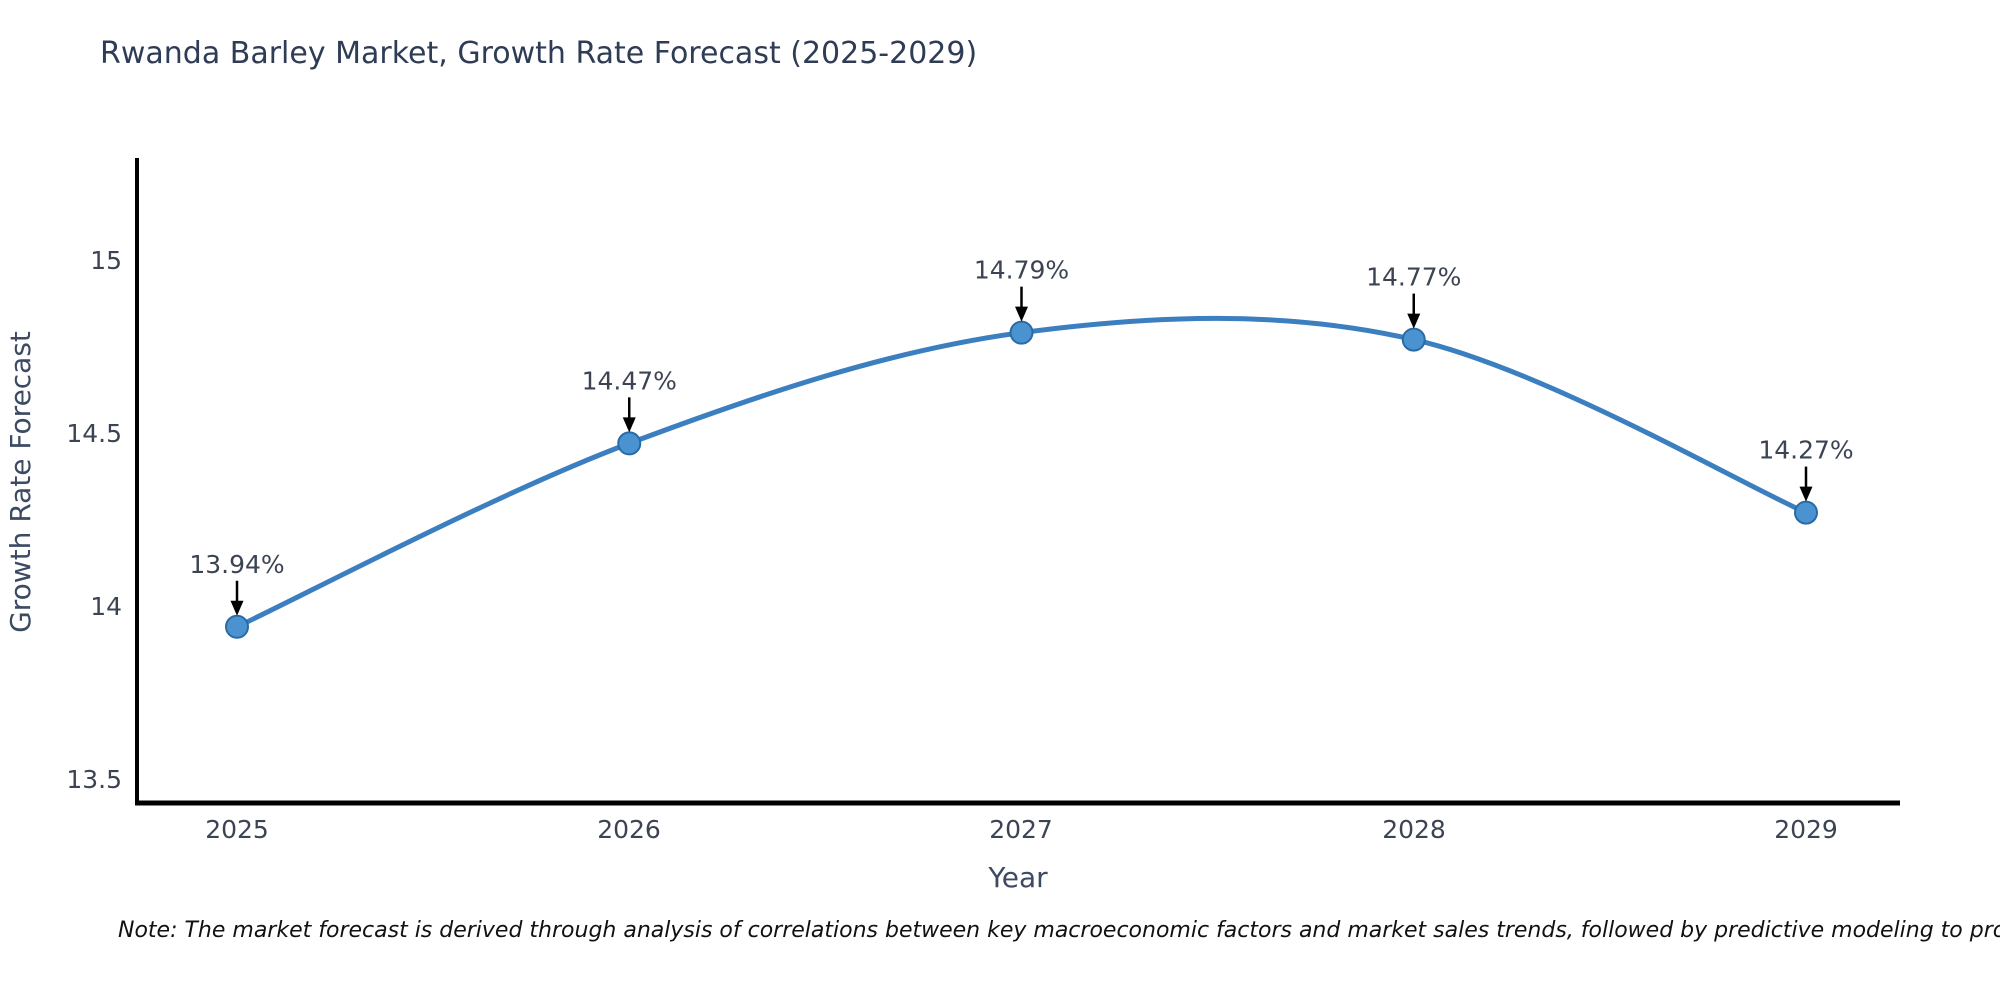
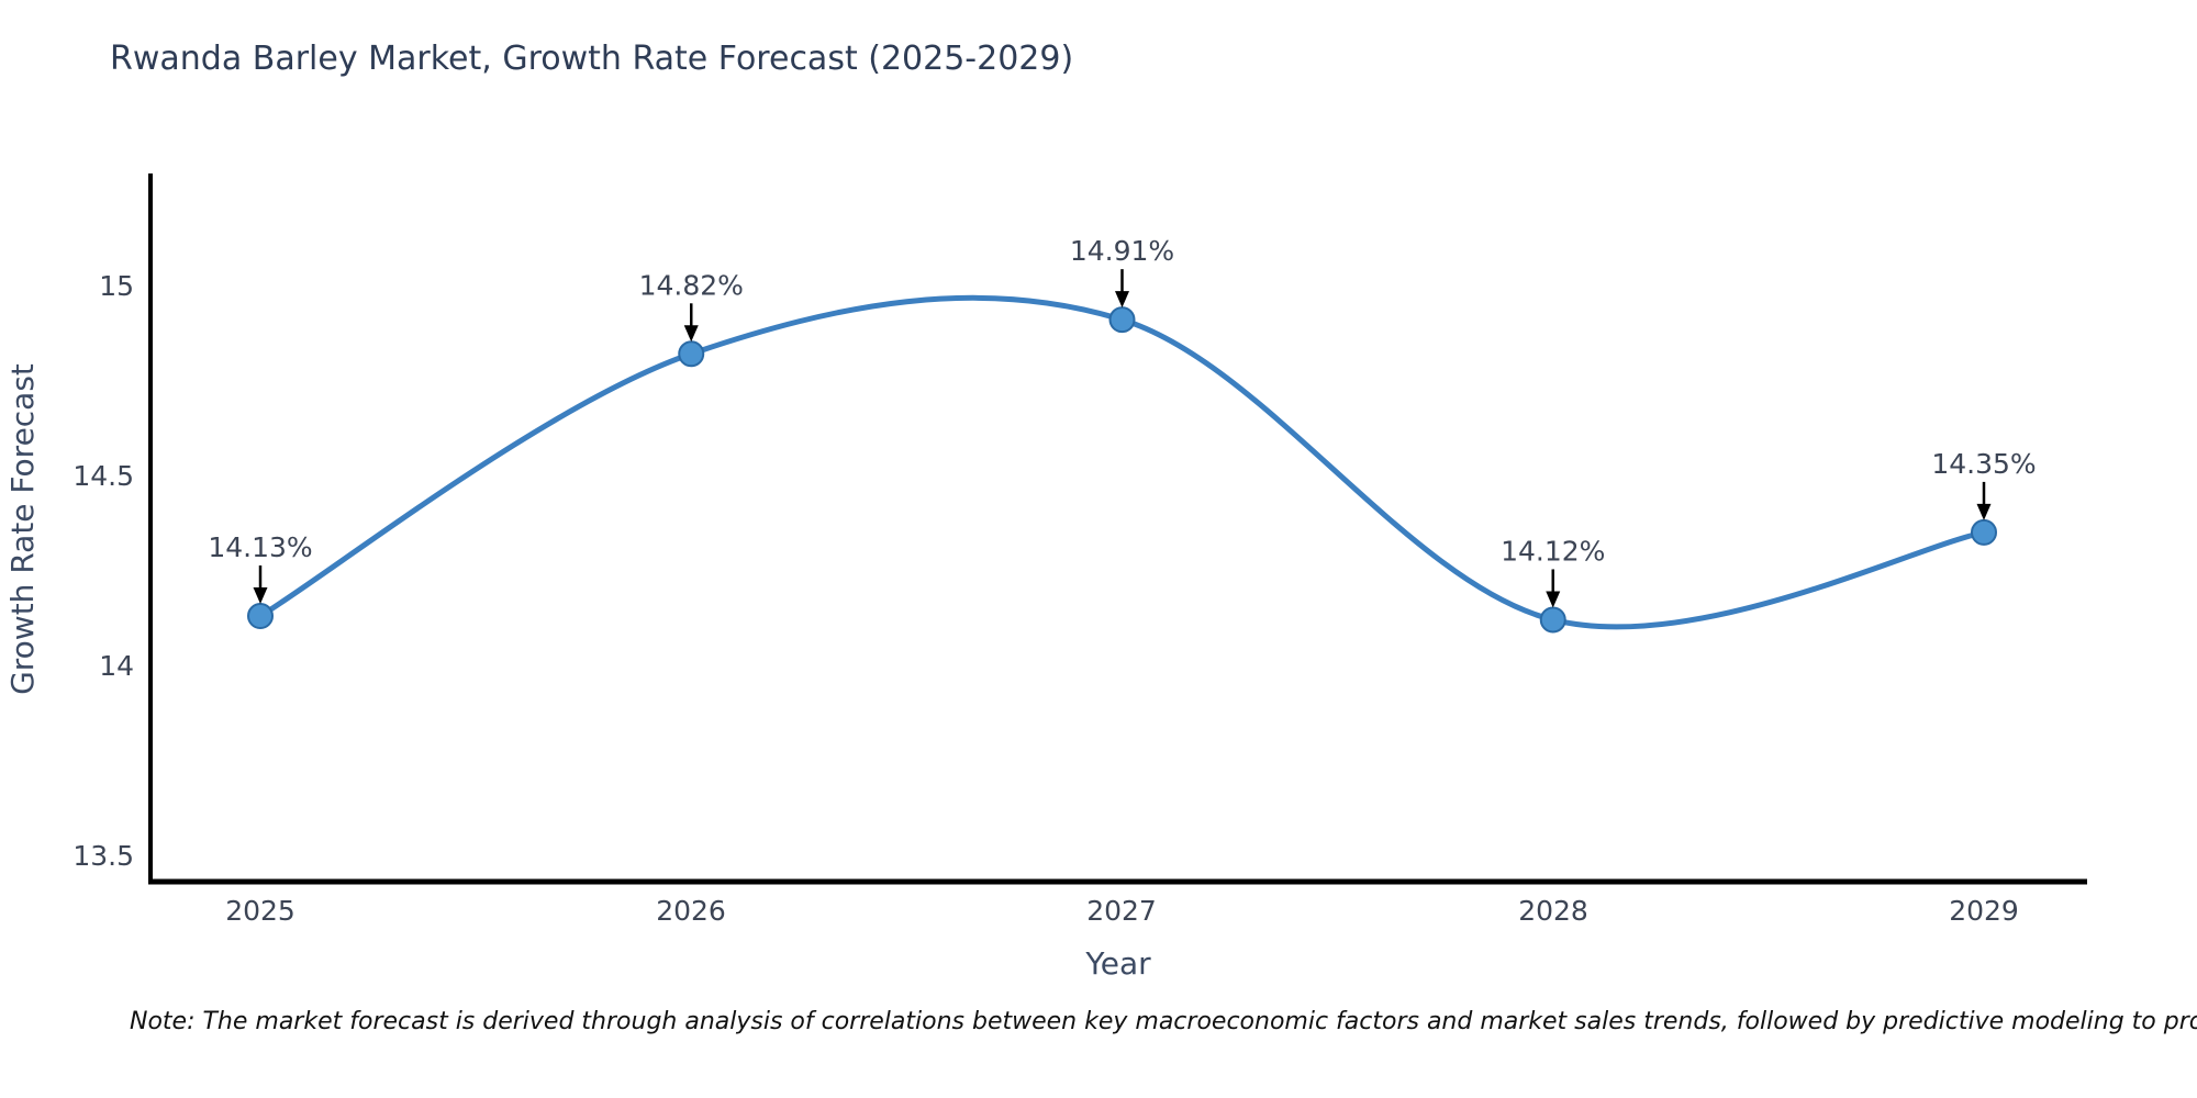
2025: 13.94% -> 14.13%
2026: 14.47% -> 14.82%
2027: 14.79% -> 14.91%
2028: 14.77% -> 14.12%
2029: 14.27% -> 14.35%
